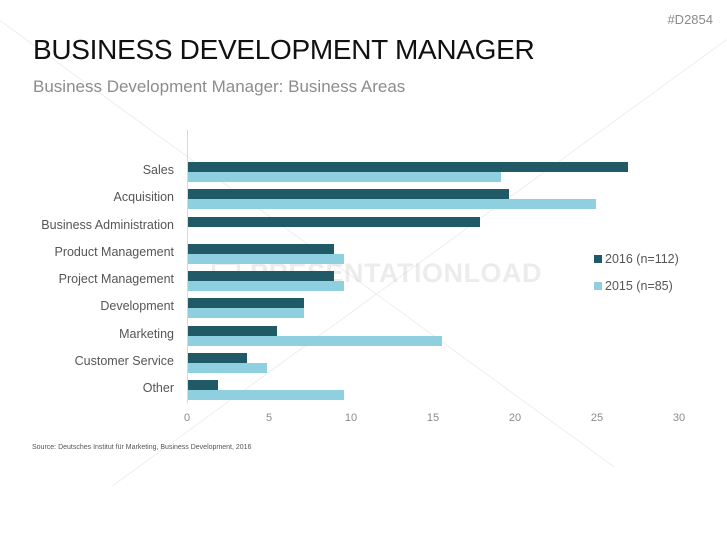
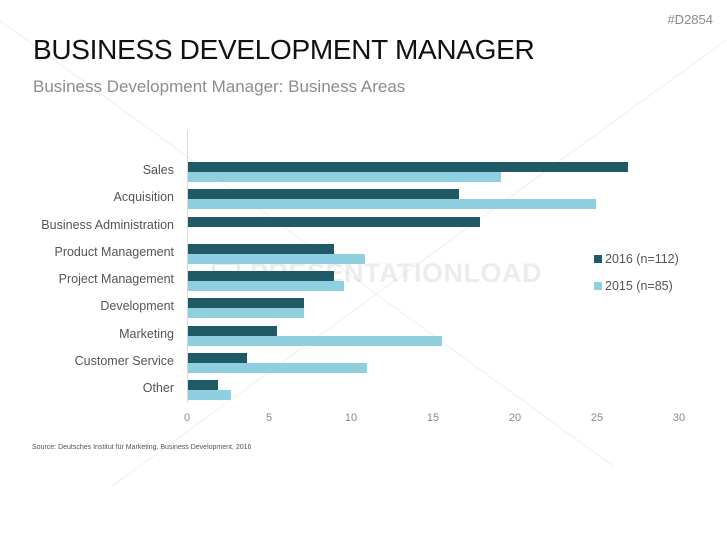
2016 (n=112)/Acquisition: 19.6 -> 16.5
2015 (n=85)/Product Management: 9.5 -> 10.8
2015 (n=85)/Customer Service: 4.8 -> 10.9
2015 (n=85)/Other: 9.5 -> 2.6
